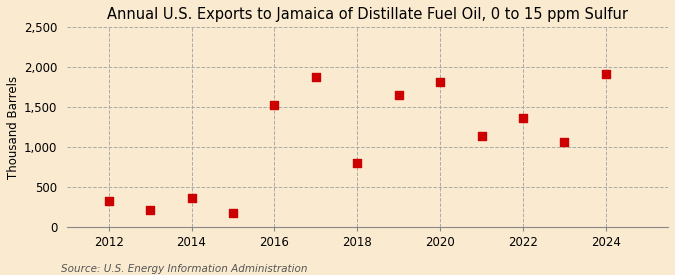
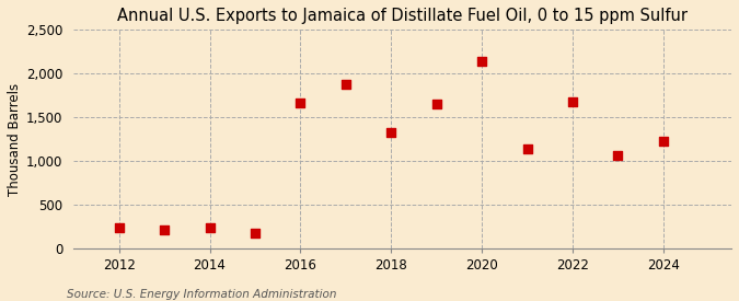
2012: 320 -> 240
2014: 360 -> 240
2016: 1,520 -> 1,660
2018: 800 -> 1,320
2020: 1,820 -> 2,140
2022: 1,360 -> 1,680
2024: 1,920 -> 1,220
